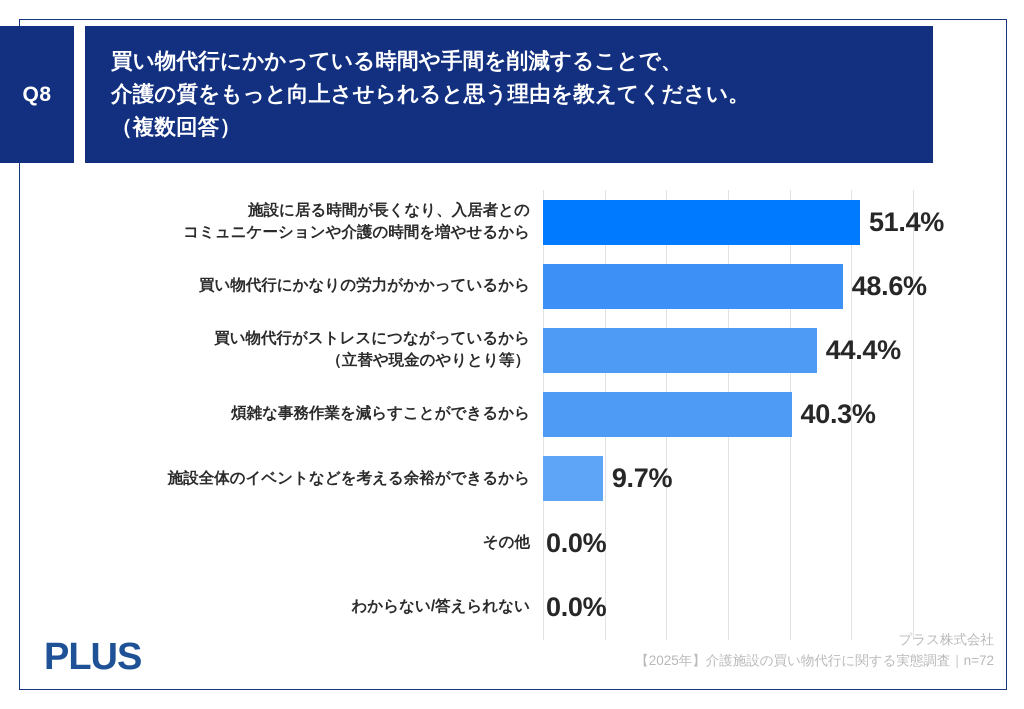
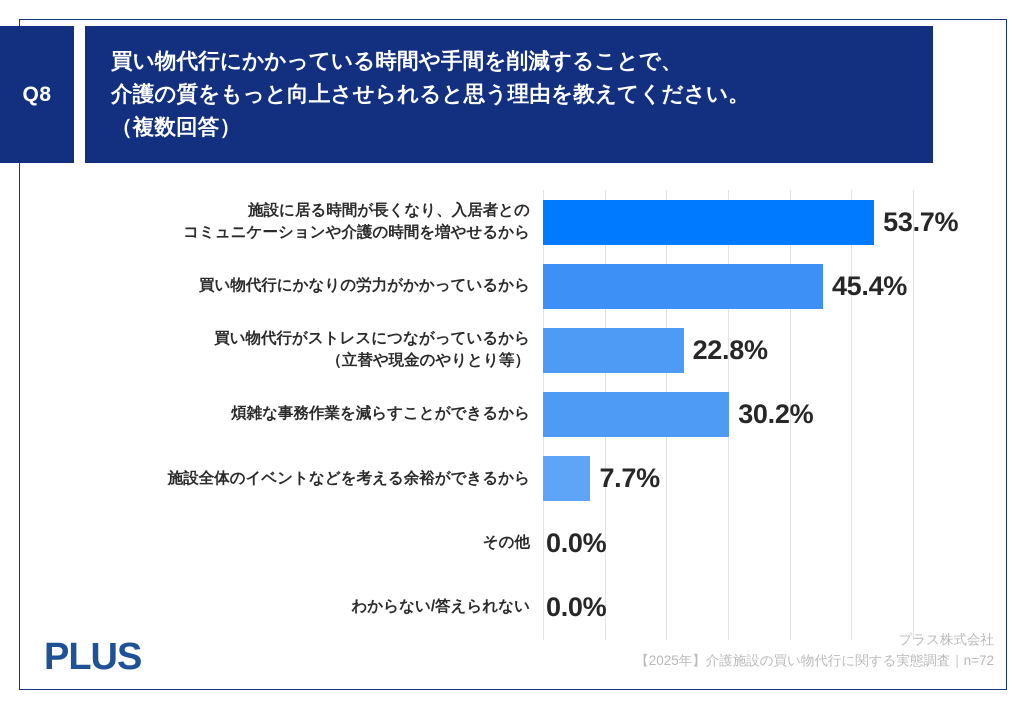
施設に居る時間が長くなり、入居者とのコミュニケーションや介護の時間を増やせるから: 51.4% -> 53.7%
買い物代行にかなりの労力がかかっているから: 48.6% -> 45.4%
買い物代行がストレスにつながっているから（立替や現金のやりとり等）: 44.4% -> 22.8%
煩雑な事務作業を減らすことができるから: 40.3% -> 30.2%
施設全体のイベントなどを考える余裕ができるから: 9.7% -> 7.7%
